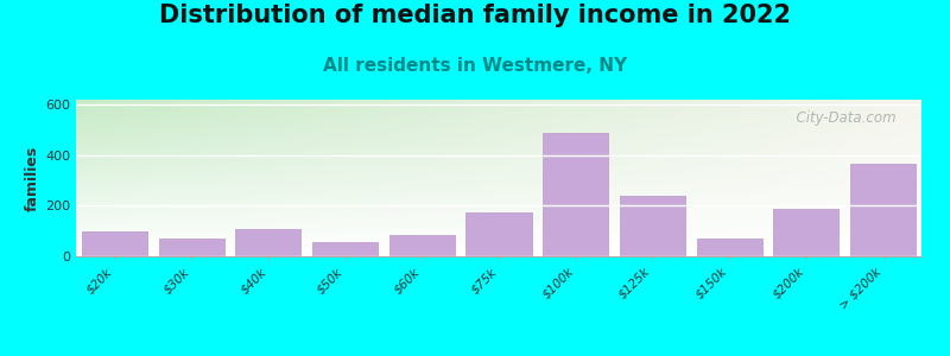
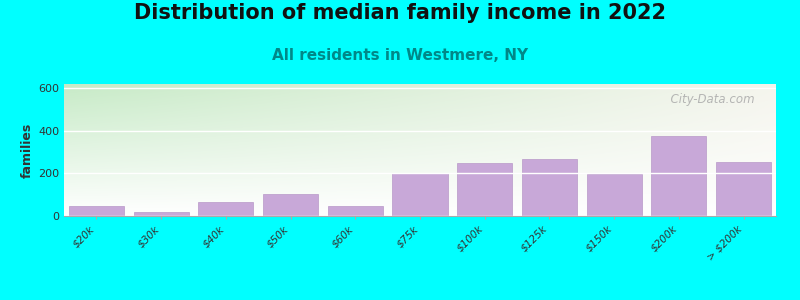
$20k: 100 -> 45
$30k: 70 -> 20
$40k: 110 -> 65
$50k: 55 -> 105
$60k: 85 -> 45
$75k: 175 -> 200
$100k: 490 -> 250
$125k: 240 -> 270
$150k: 70 -> 195
$200k: 190 -> 375
> $200k: 365 -> 255
